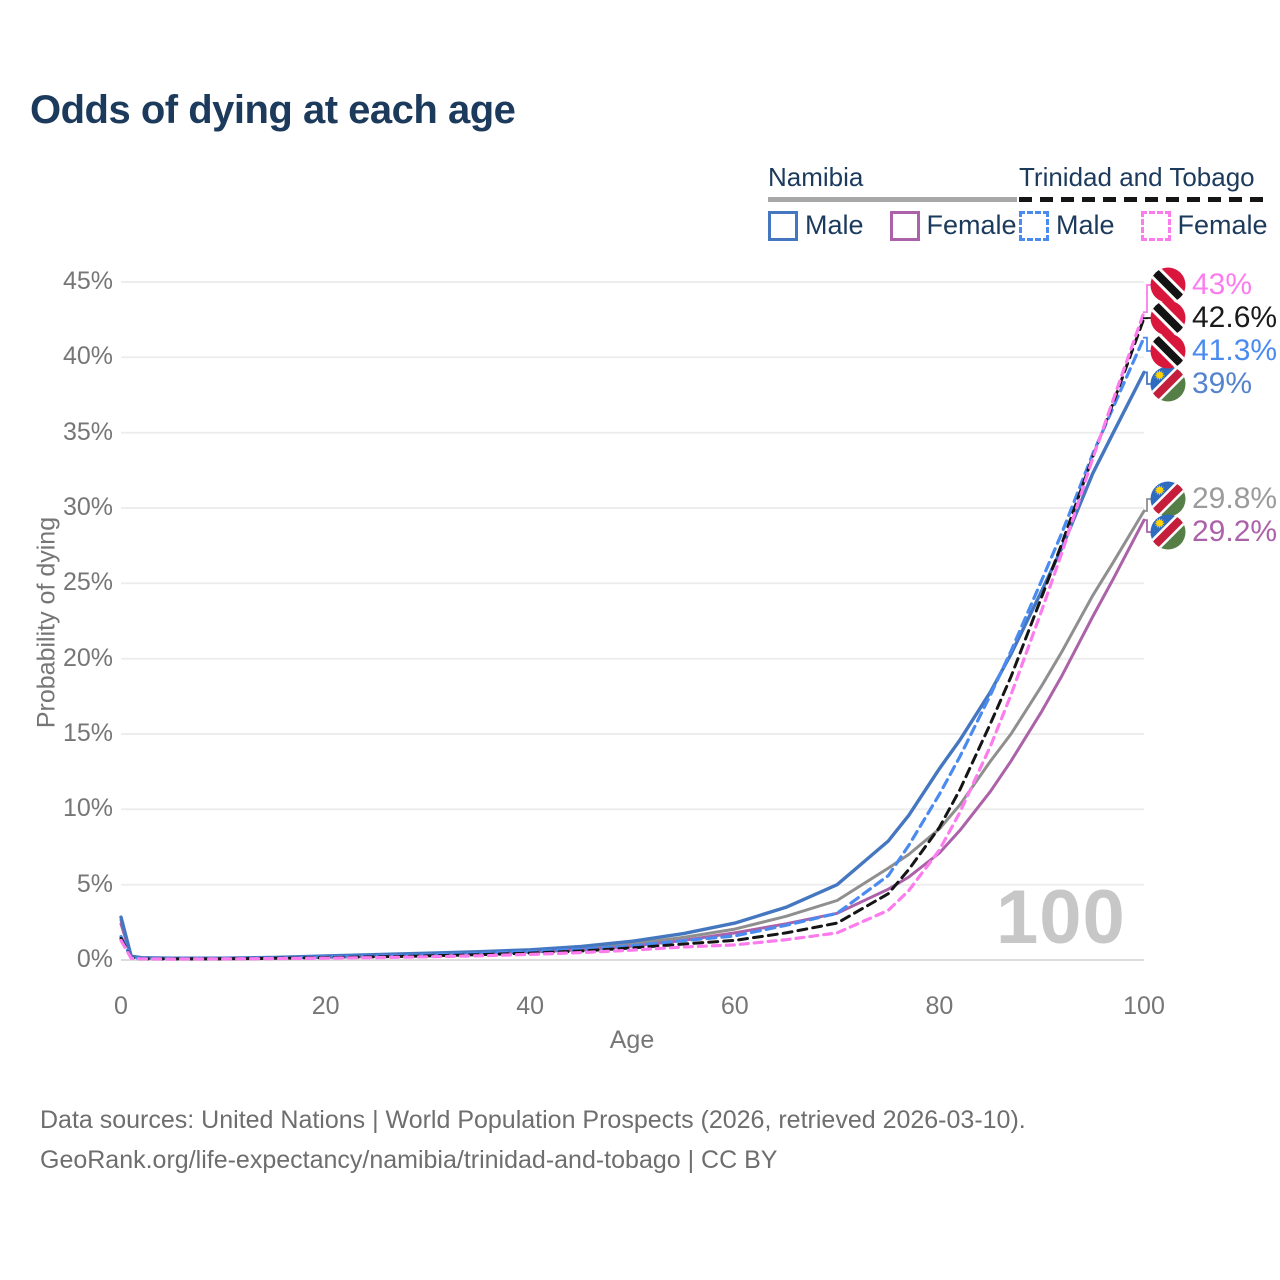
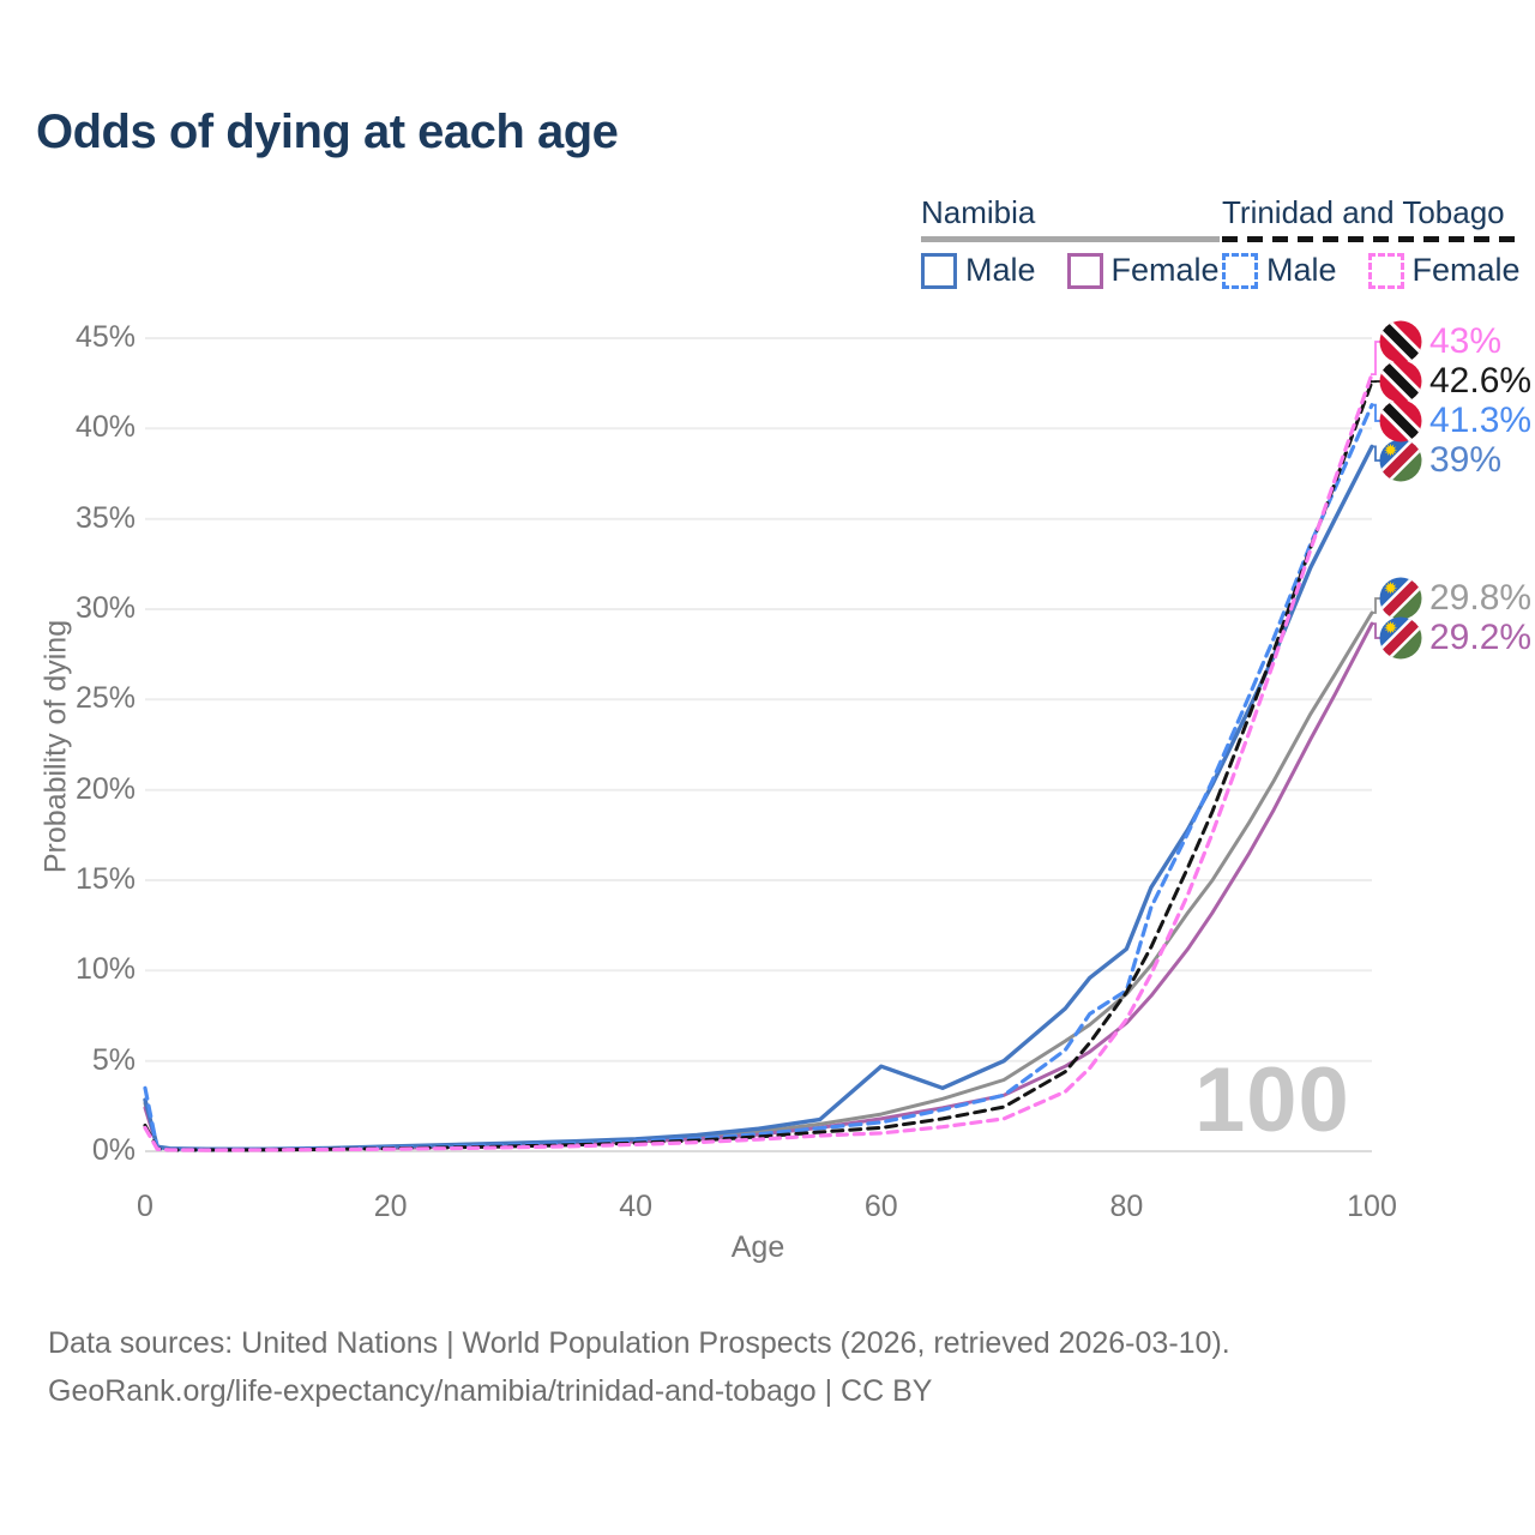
Trinidad and Tobago Male/0: 1.6% -> 3.5%
Namibia Male/60: 2.5% -> 4.7%
Namibia Male/80: 12.7% -> 11.2%
Trinidad and Tobago Male/80: 11.0% -> 8.9%
